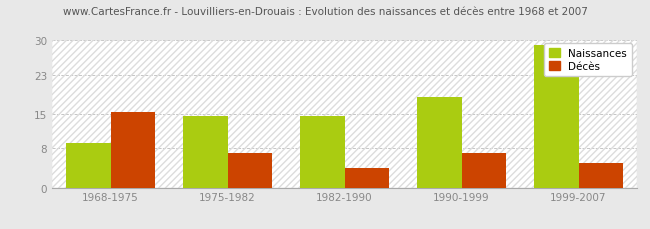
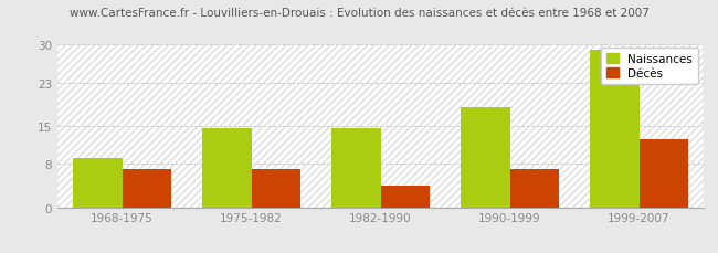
Décès/1968-1975: 15.5 -> 7.0
Décès/1999-2007: 5.0 -> 12.5
